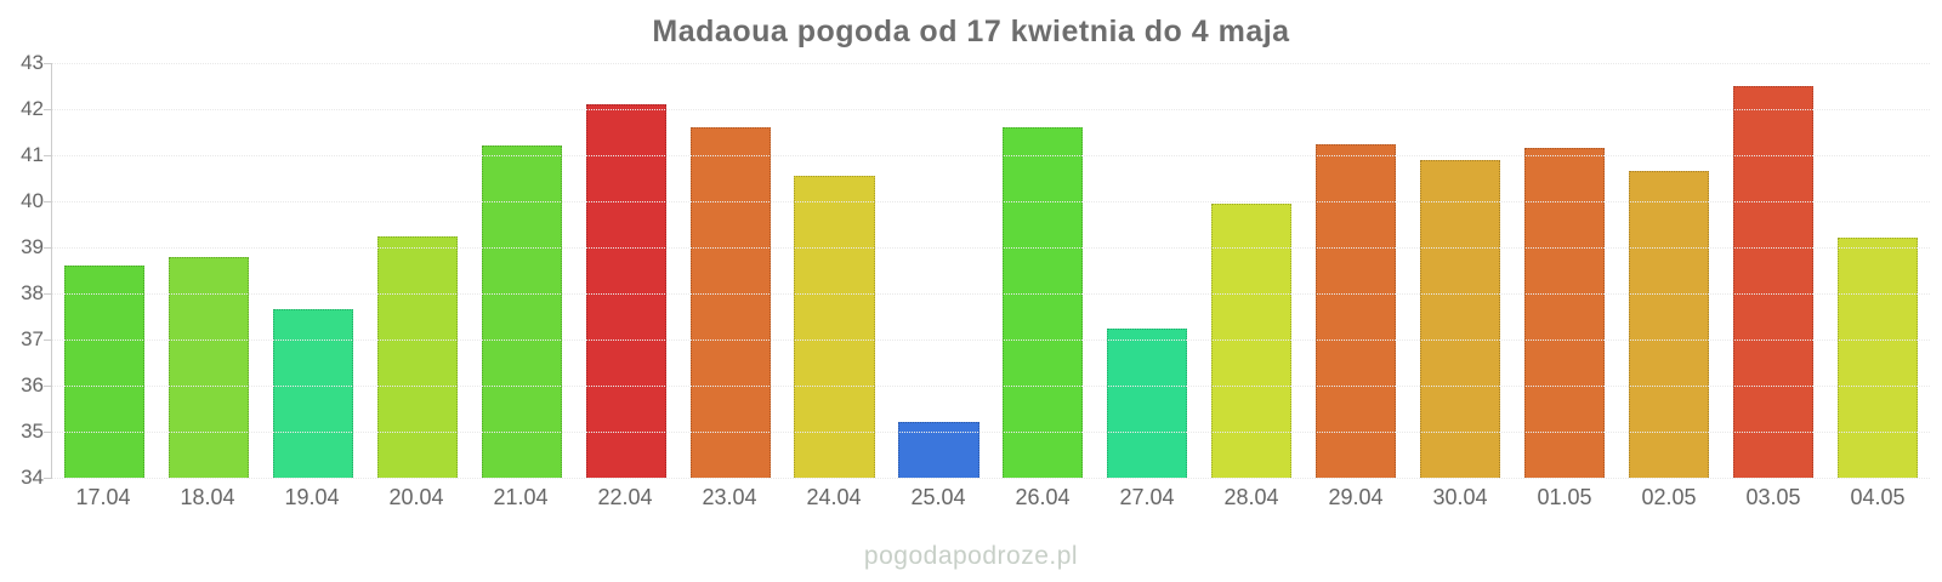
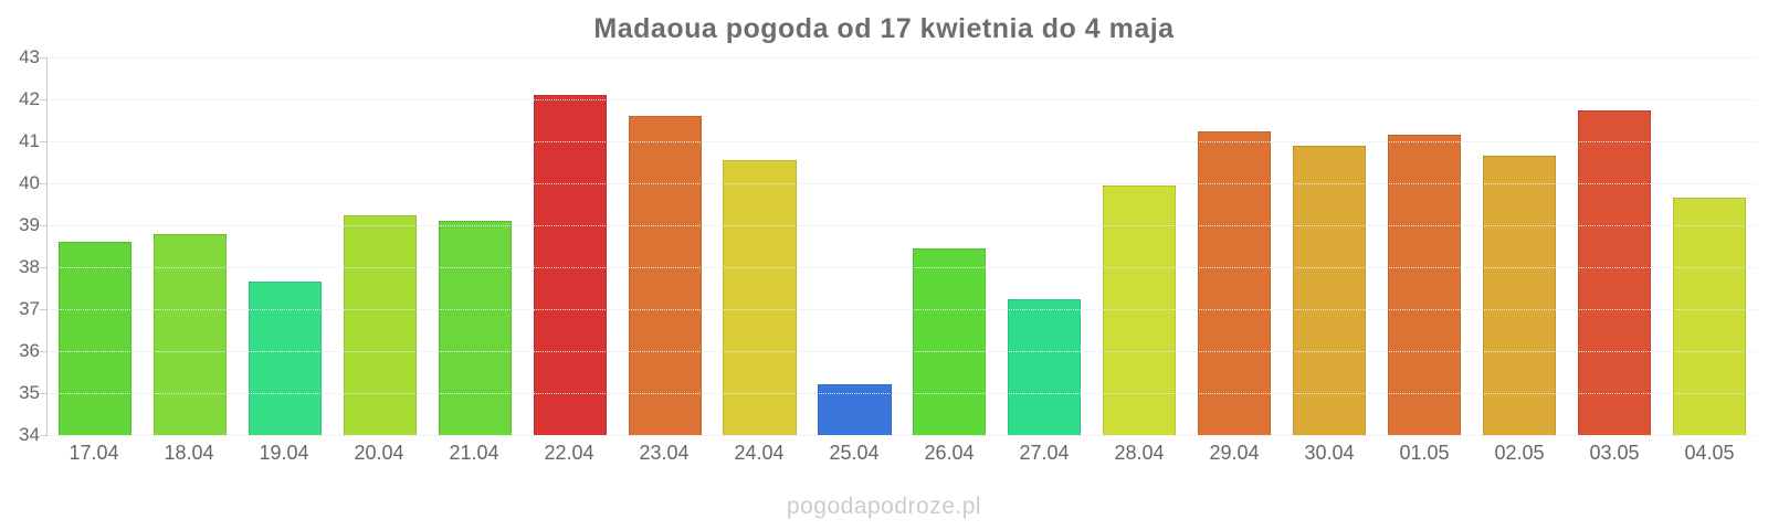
21.04: 41.2 -> 39.1
26.04: 41.6 -> 38.5
03.05: 42.5 -> 41.8
04.05: 39.2 -> 39.6
